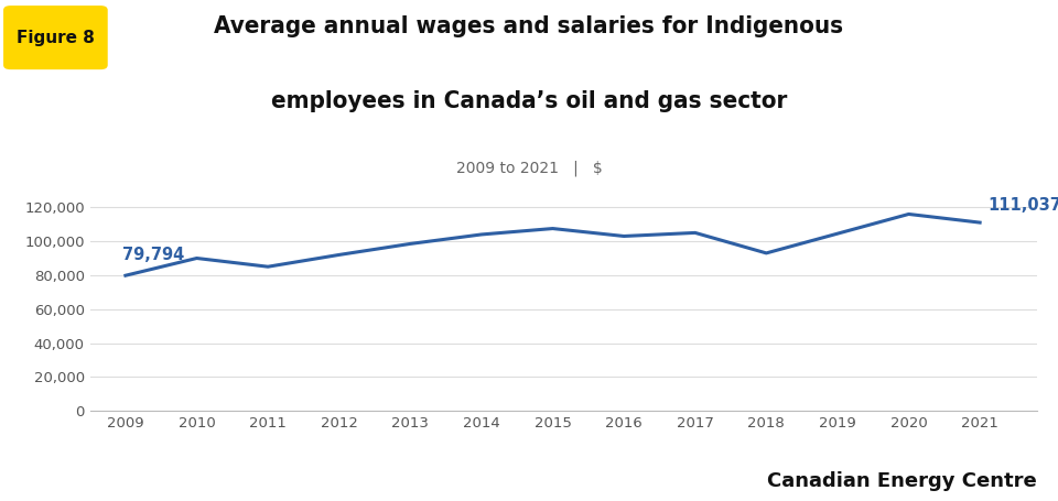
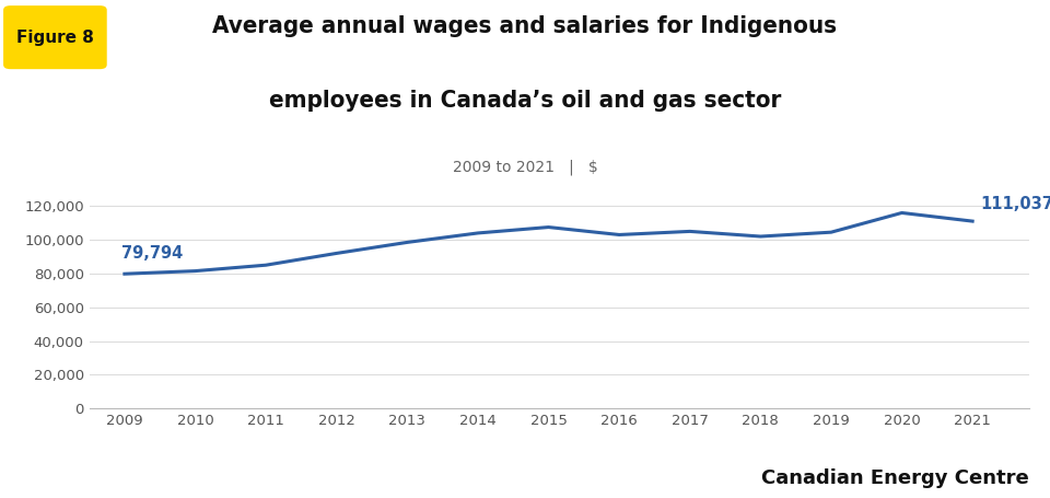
2010: 90,000 -> 82,000
2018: 93,000 -> 102,000
